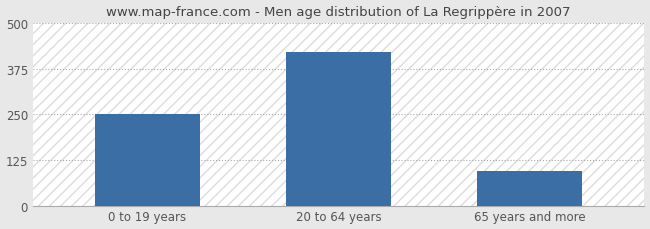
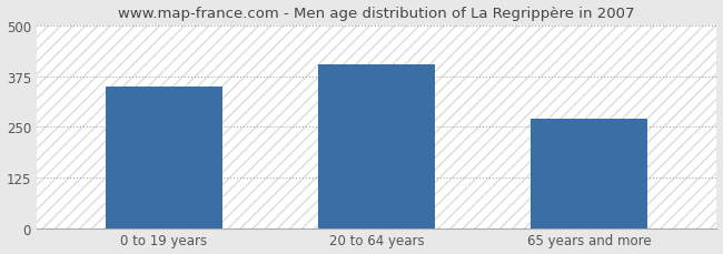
0 to 19 years: 251 -> 350
20 to 64 years: 421 -> 405
65 years and more: 96 -> 270
